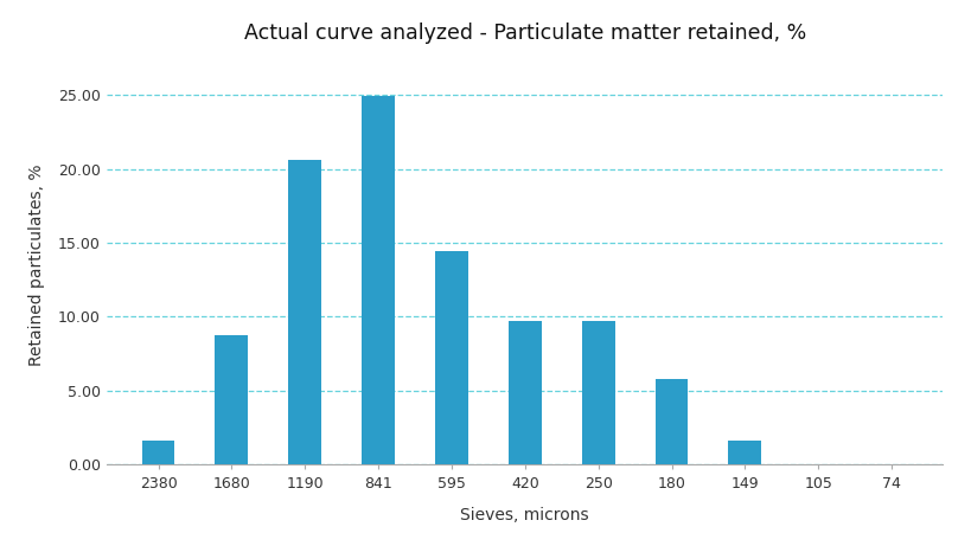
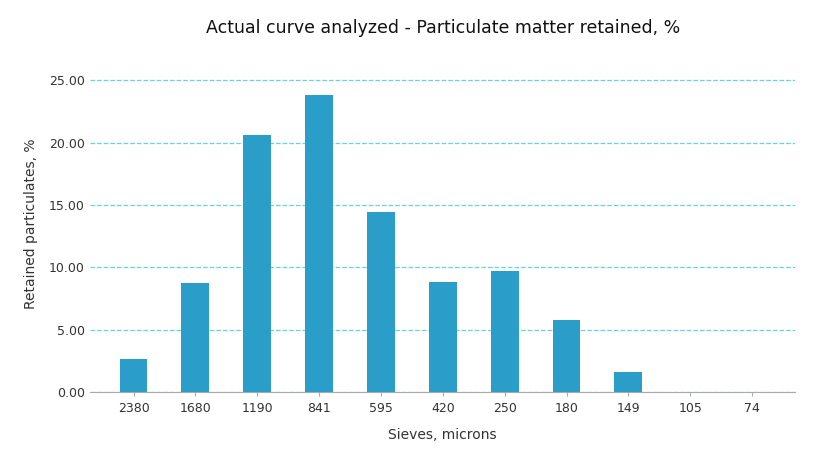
2380: 1.6 -> 2.6
841: 24.9 -> 23.8
420: 9.7 -> 8.8
